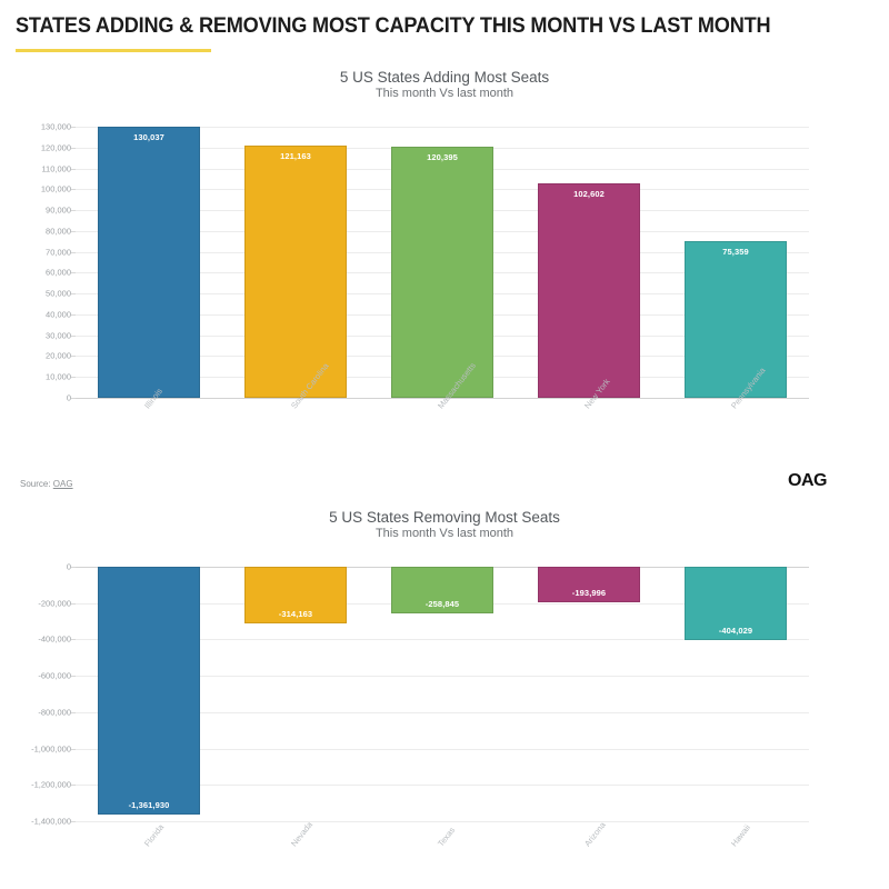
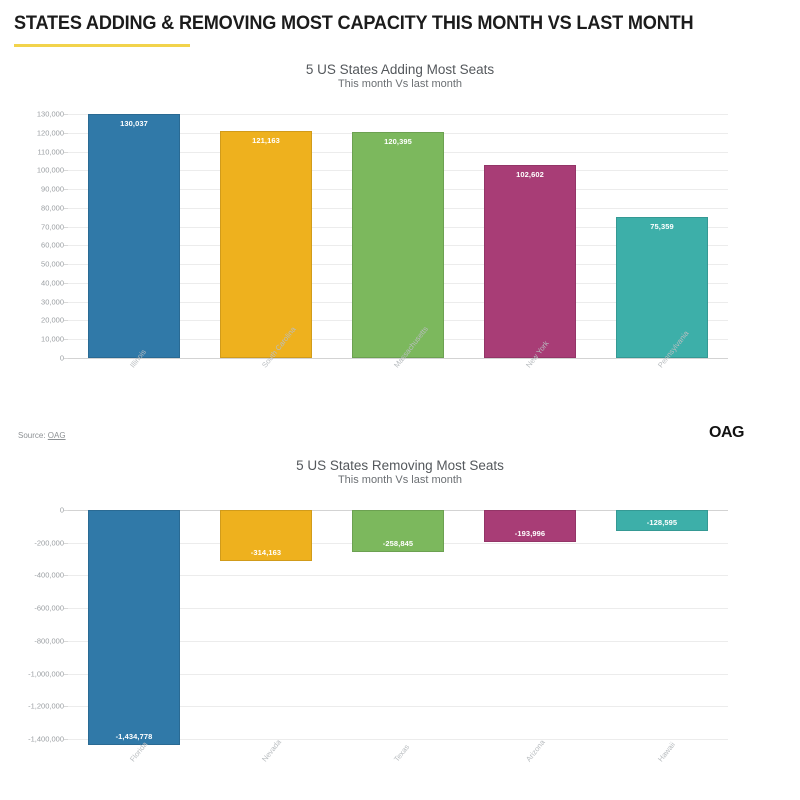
5 US States Removing Most Seats/Florida: -1,361,930 -> -1,434,778
5 US States Removing Most Seats/Hawaii: -404,029 -> -128,595
